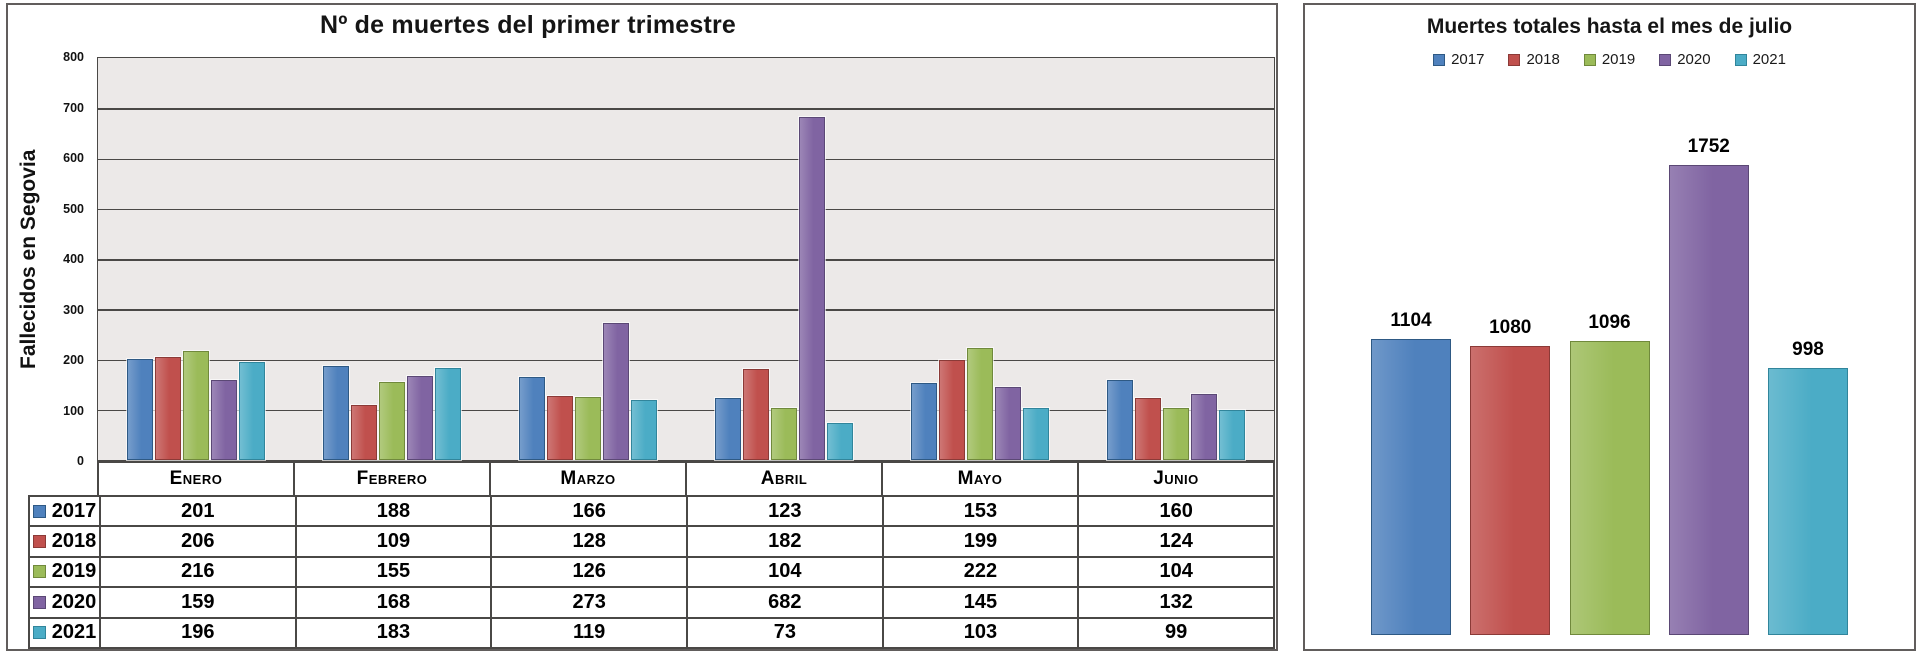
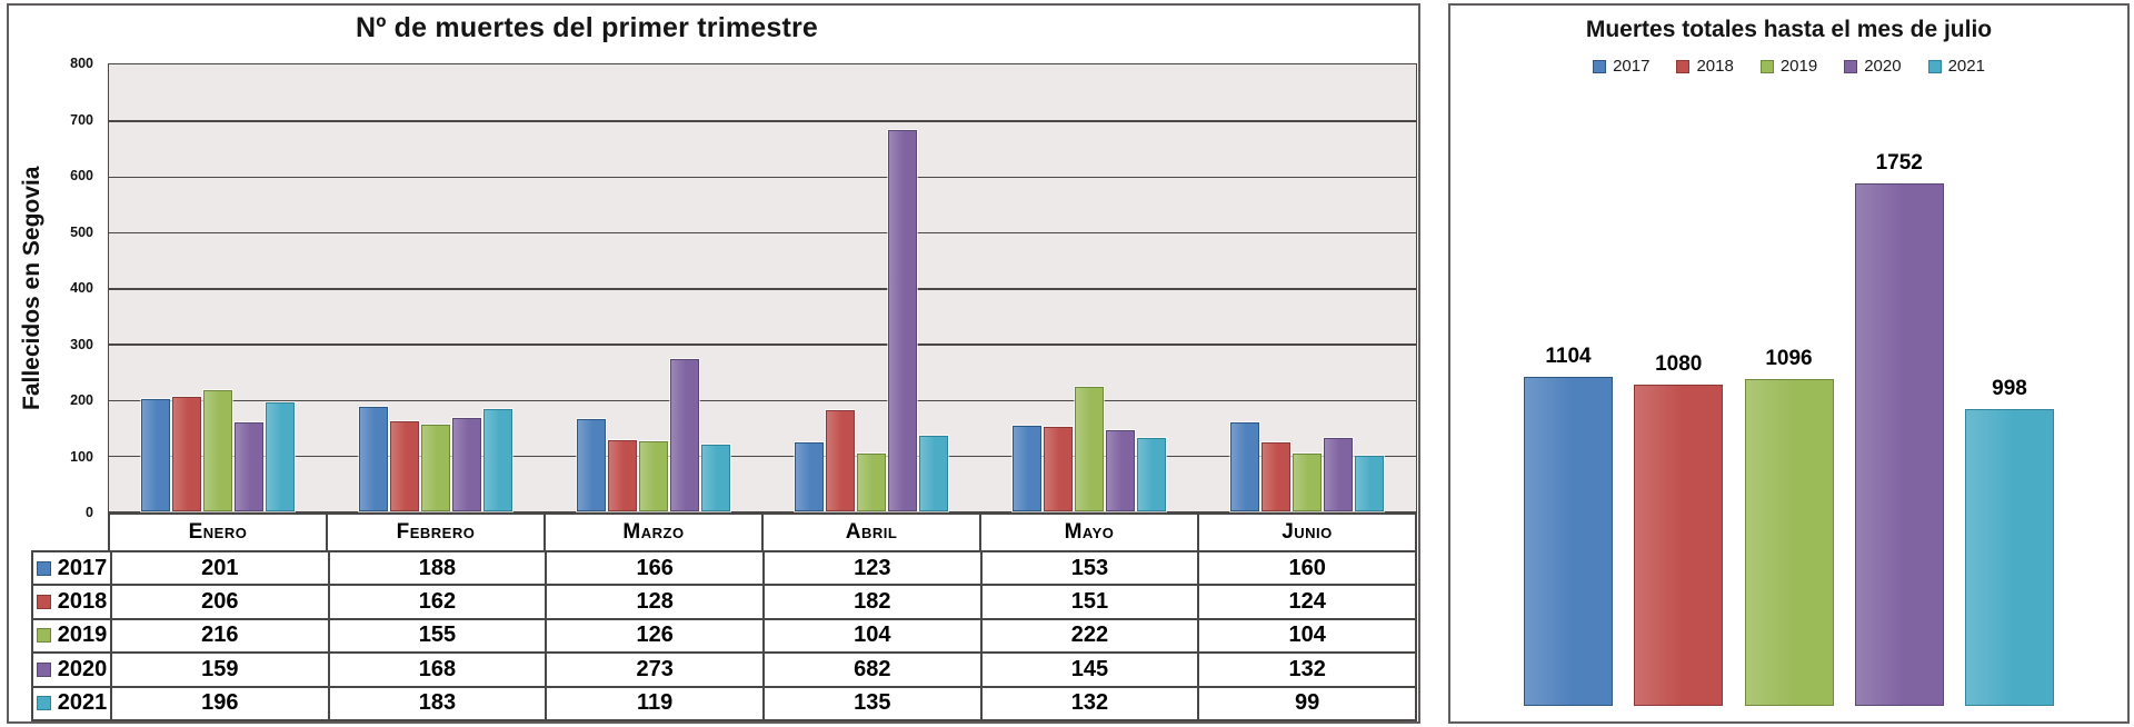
Nº de muertes del primer trimestre/2018/Febrero: 109 -> 162
Nº de muertes del primer trimestre/2021/Abril: 73 -> 135
Nº de muertes del primer trimestre/2018/Mayo: 199 -> 151
Nº de muertes del primer trimestre/2021/Mayo: 103 -> 132
